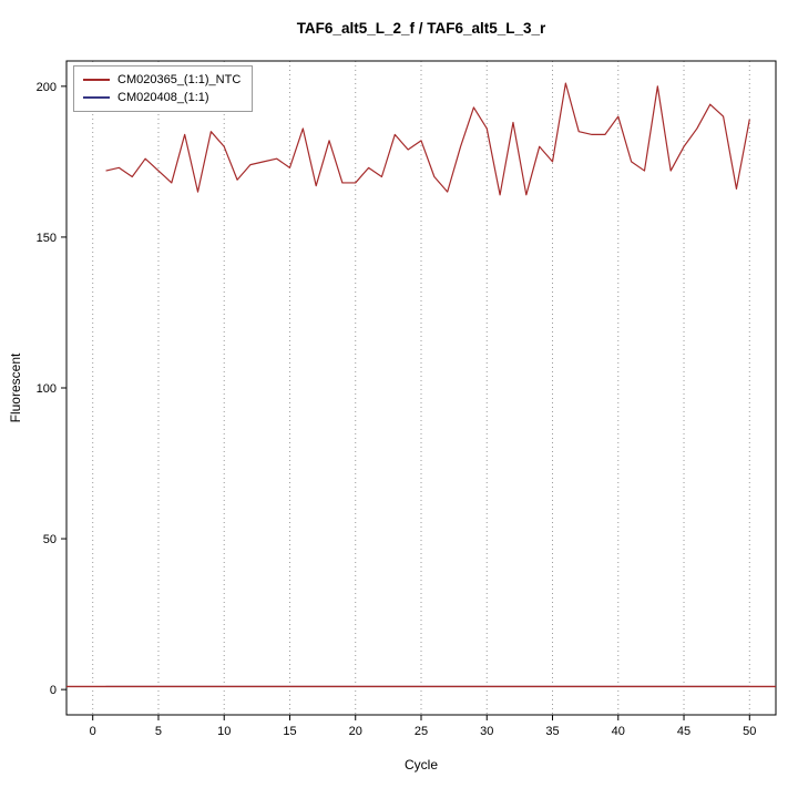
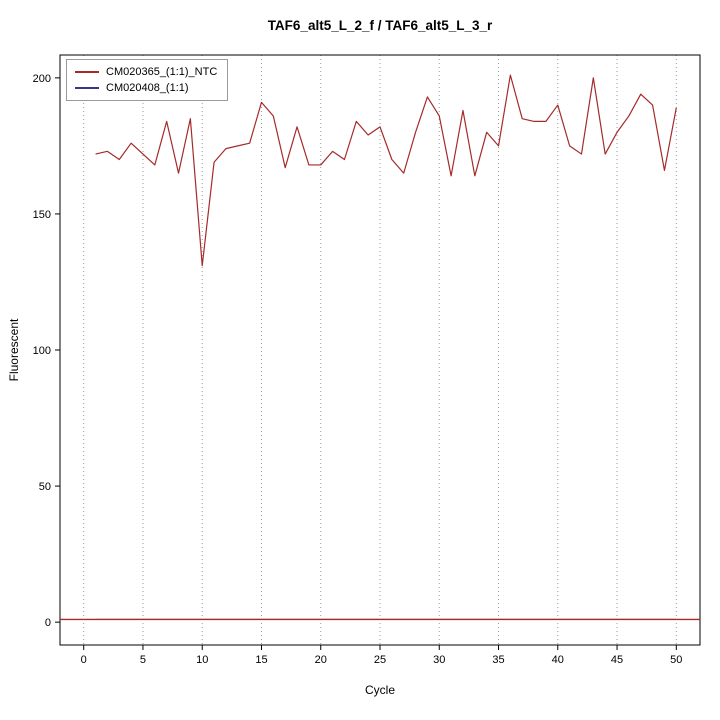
CM020365_(1:1)_NTC/10: 180 -> 131
CM020365_(1:1)_NTC/15: 173 -> 191
